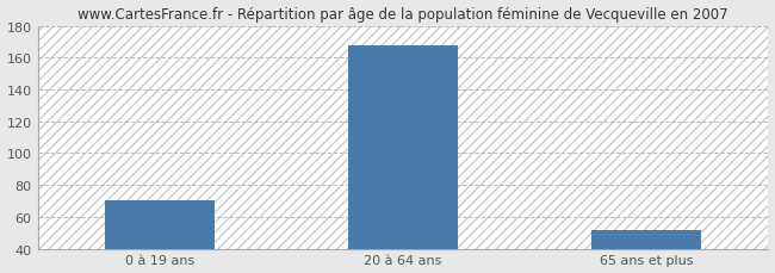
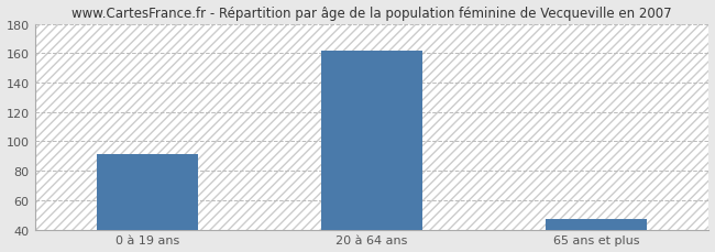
0 à 19 ans: 70 -> 91
20 à 64 ans: 168 -> 162
65 ans et plus: 52 -> 47
